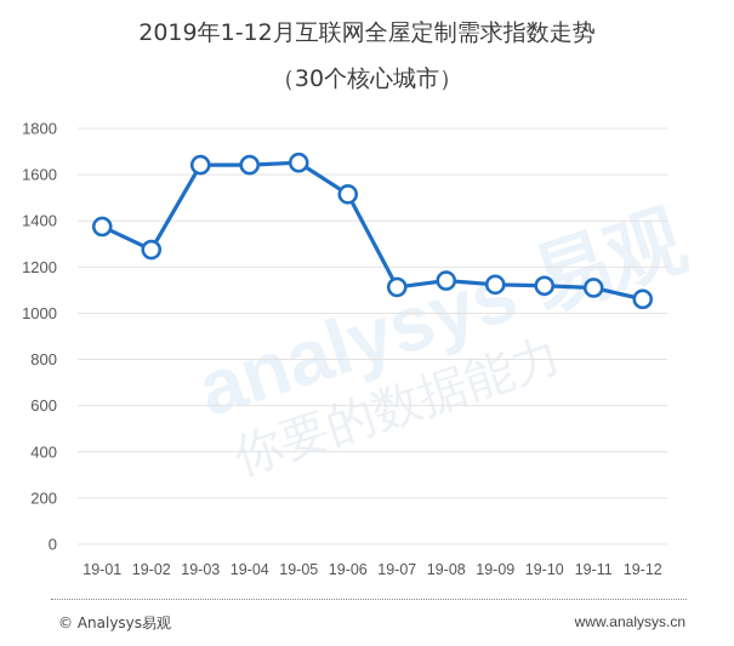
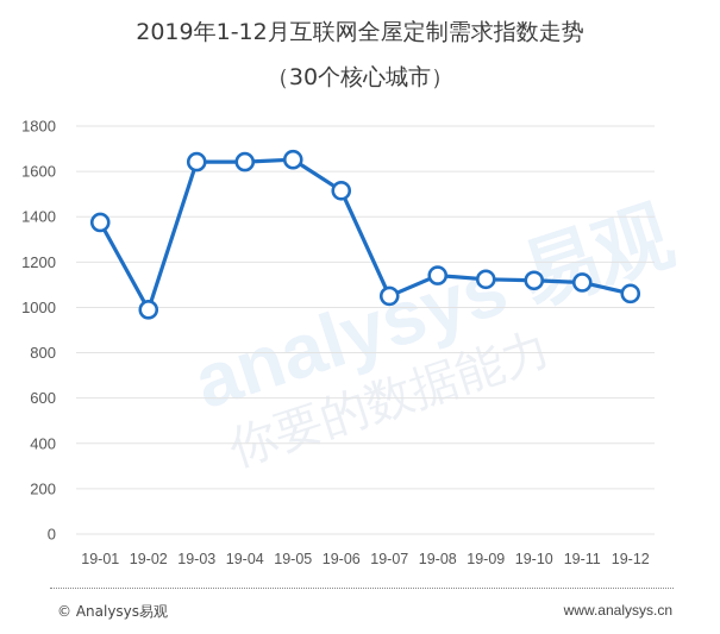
19-02: 1280 -> 990
19-07: 1110 -> 1050
